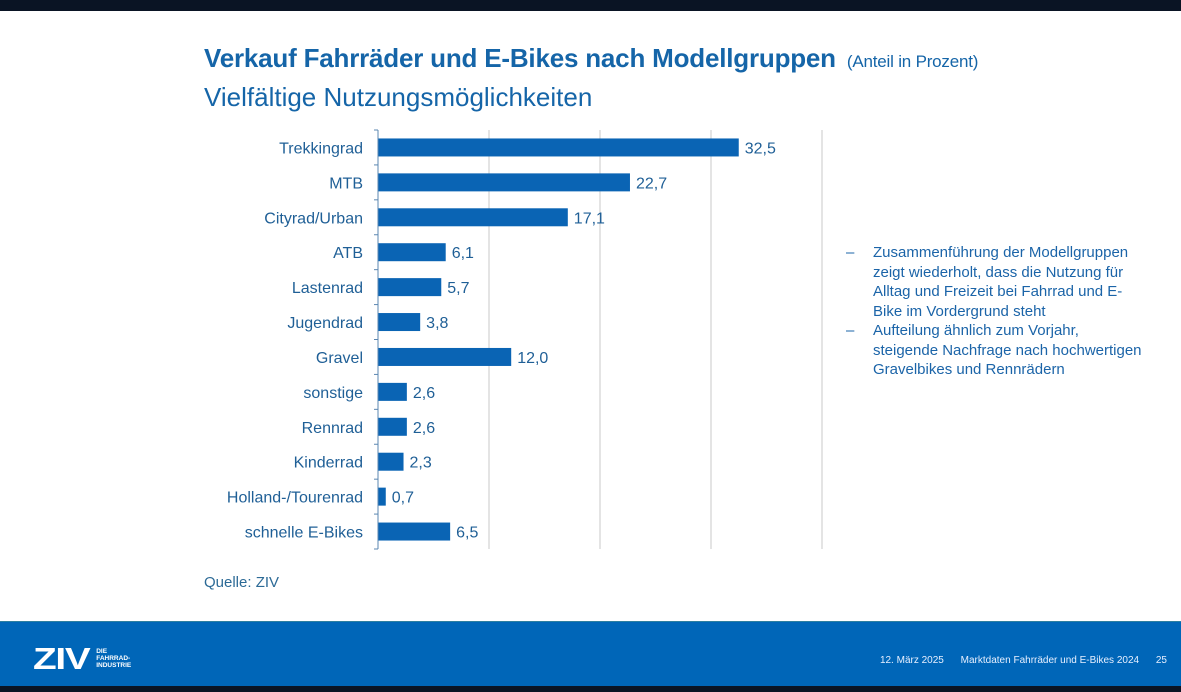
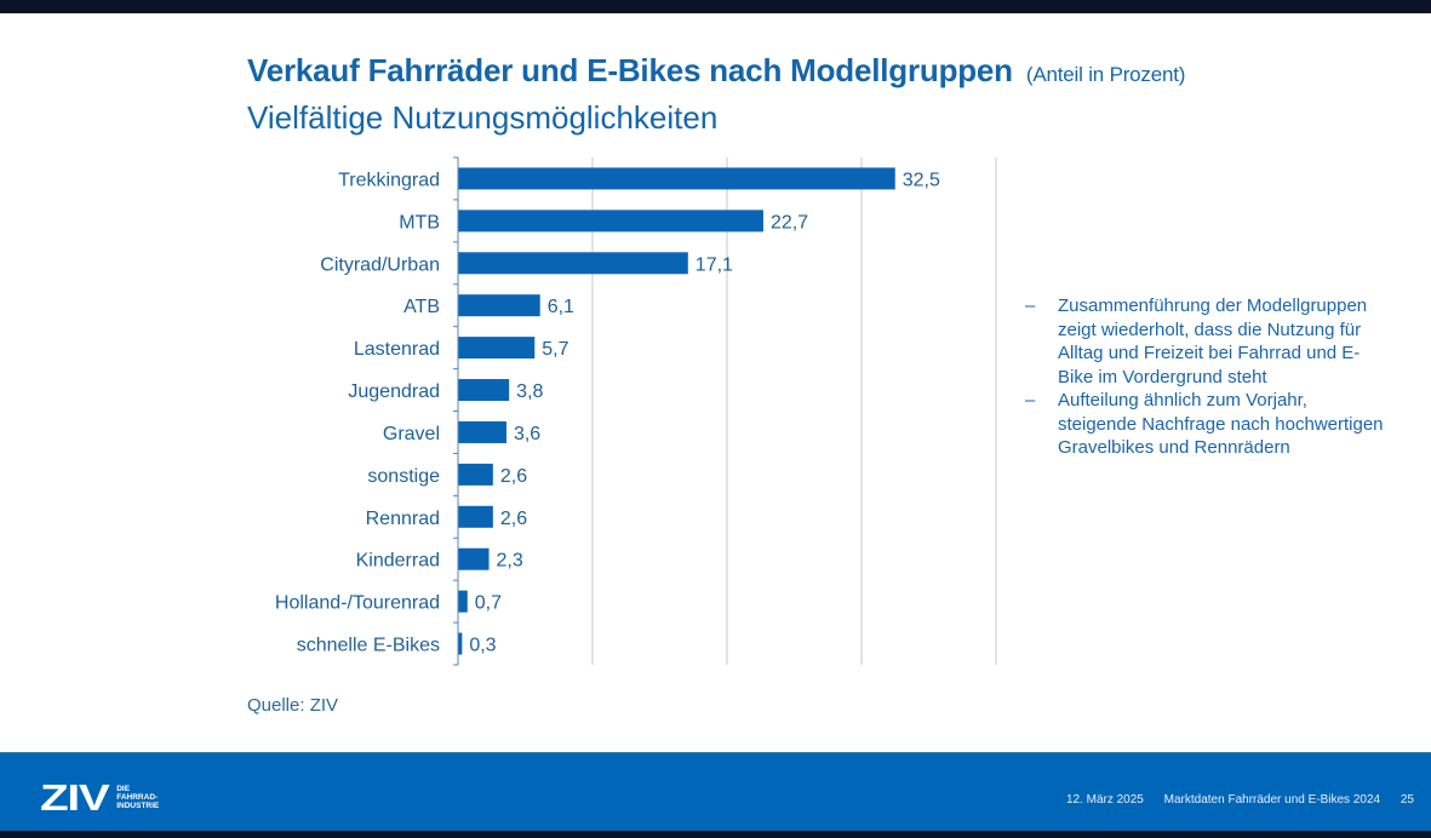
Gravel: 12,0 -> 3,6
schnelle E-Bikes: 6,5 -> 0,3
